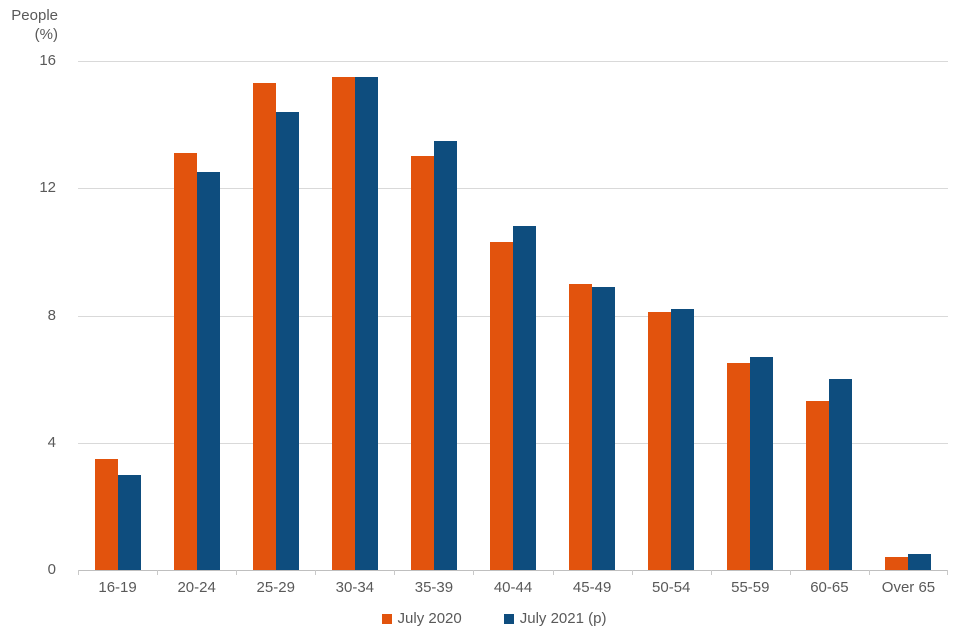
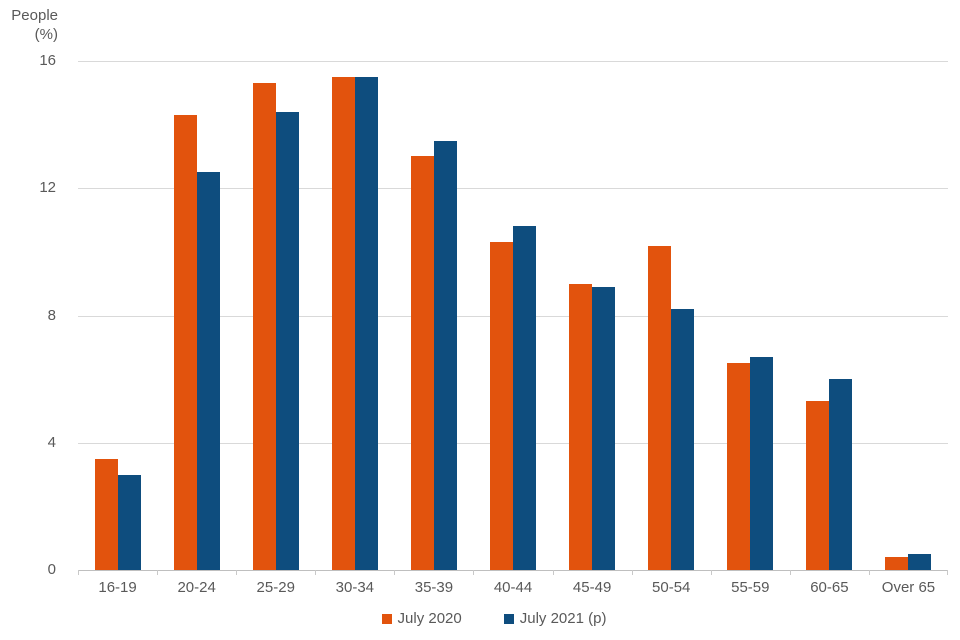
July 2020/20-24: 13.1 -> 14.3
July 2020/50-54: 8.1 -> 10.2
